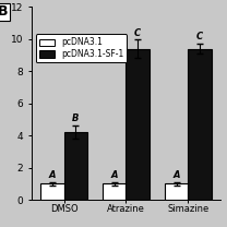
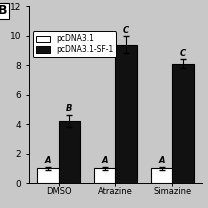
pcDNA3.1-SF-1/Simazine: 9.4 -> 8.1
